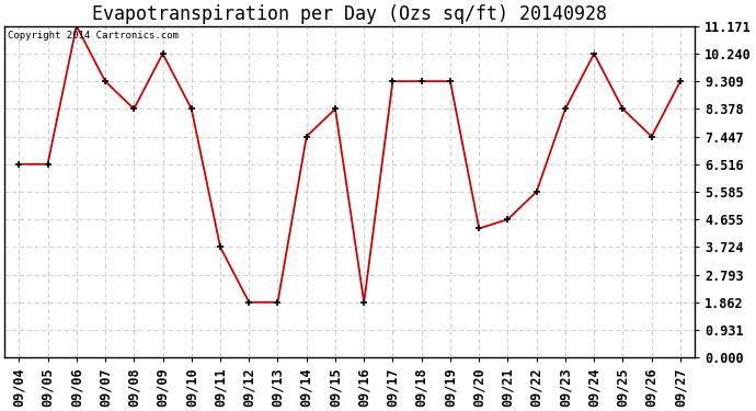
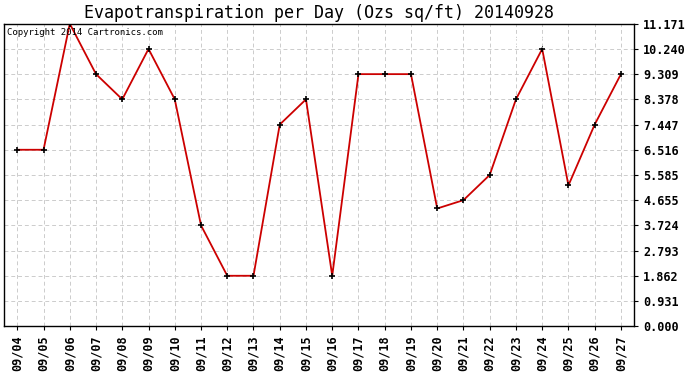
09/25: 8.38 -> 5.20
